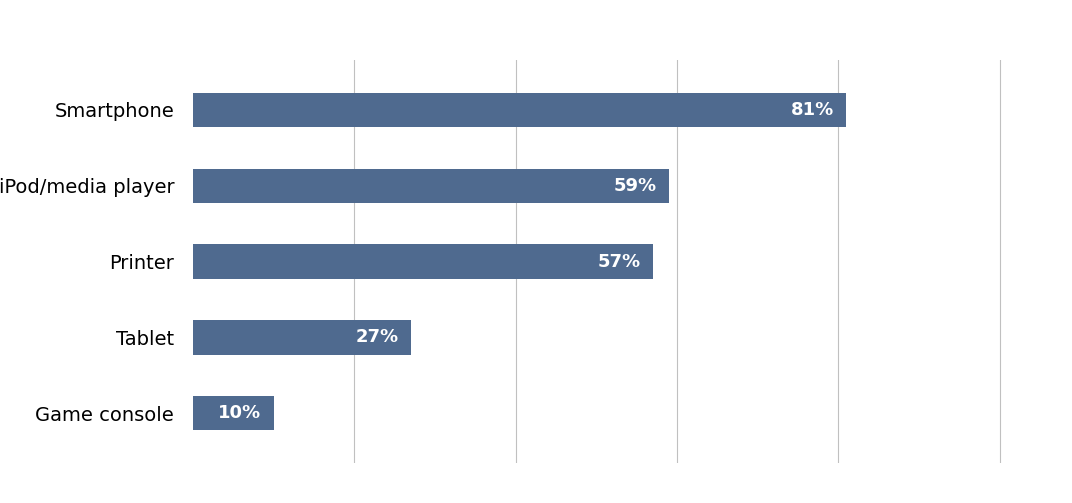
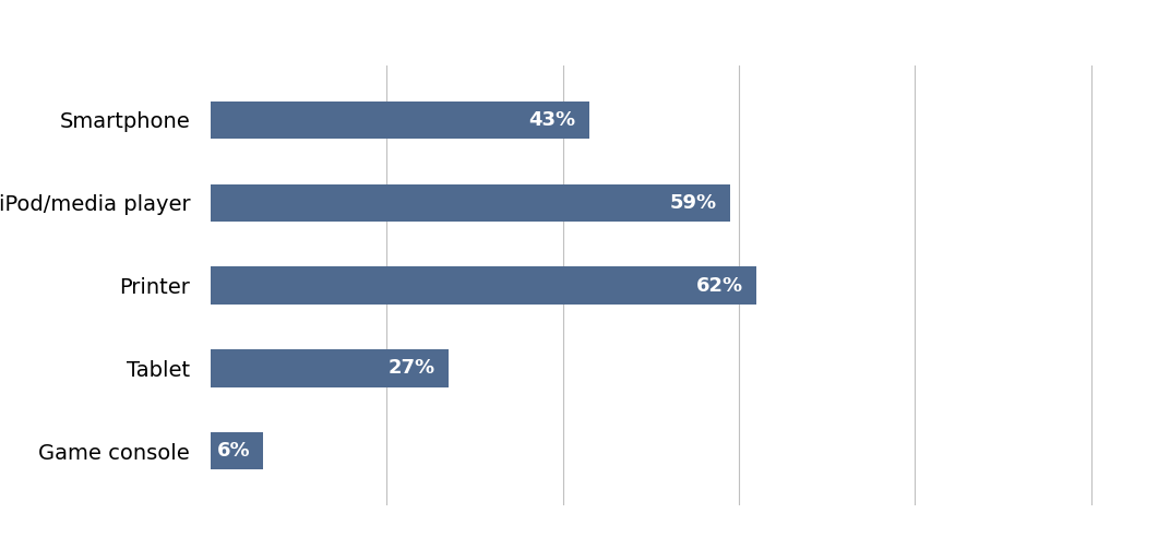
Smartphone: 81% -> 43%
Printer: 57% -> 62%
Game console: 10% -> 6%
